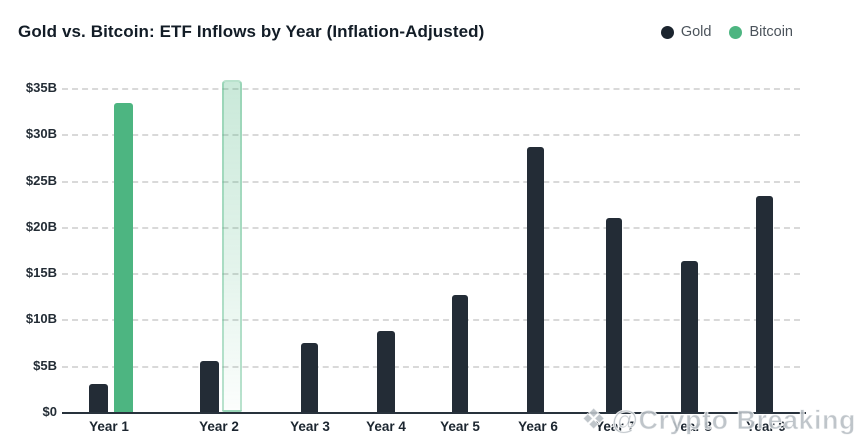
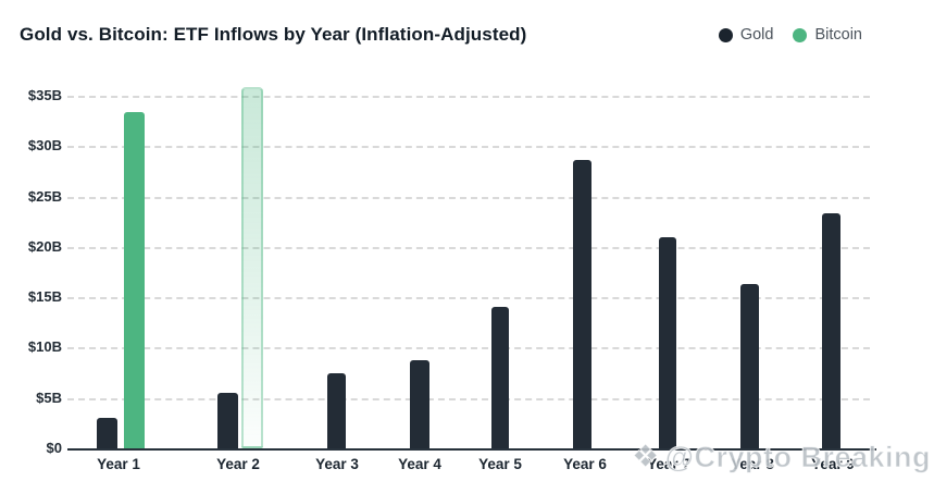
Gold/Year 5: $13B -> $14B
